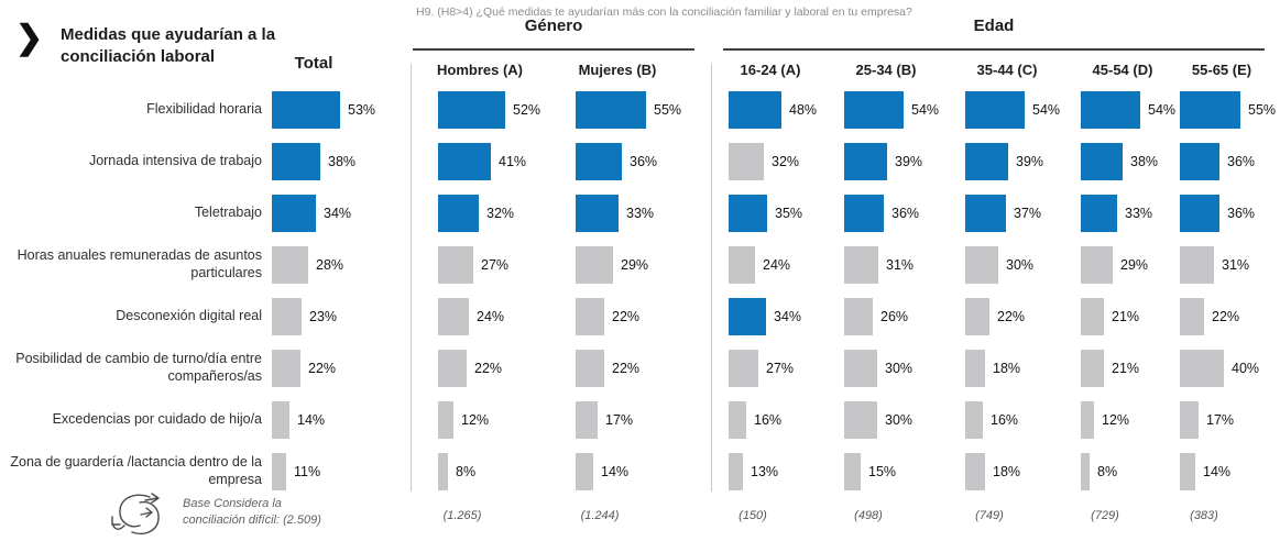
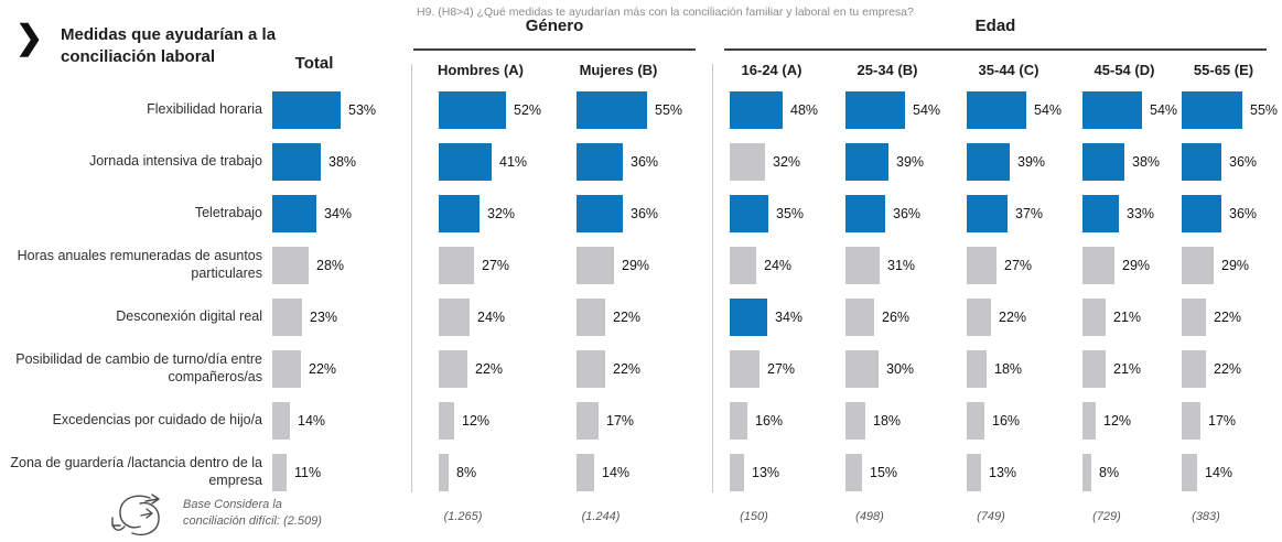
Mujeres (B)/Teletrabajo: 33% -> 36%
35-44 (C)/Horas anuales remuneradas de asuntos particulares: 30% -> 27%
55-65 (E)/Horas anuales remuneradas de asuntos particulares: 31% -> 29%
55-65 (E)/Posibilidad de cambio de turno/día entre compañeros/as: 40% -> 22%
25-34 (B)/Excedencias por cuidado de hijo/a: 30% -> 18%
35-44 (C)/Zona de guardería /lactancia dentro de la empresa: 18% -> 13%
